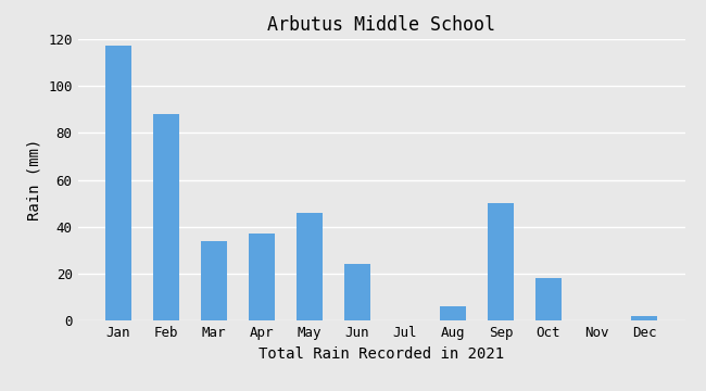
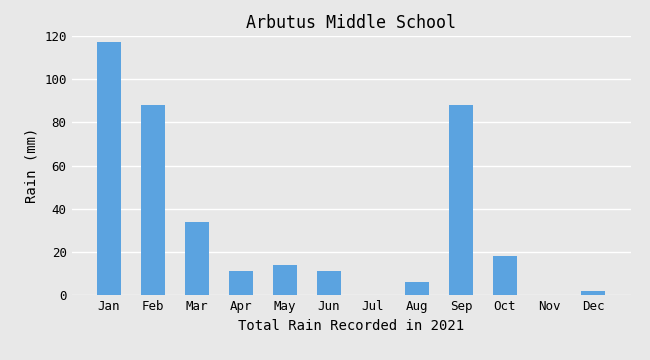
Apr: 37 -> 11
May: 46 -> 14
Jun: 24 -> 11
Sep: 50 -> 88
